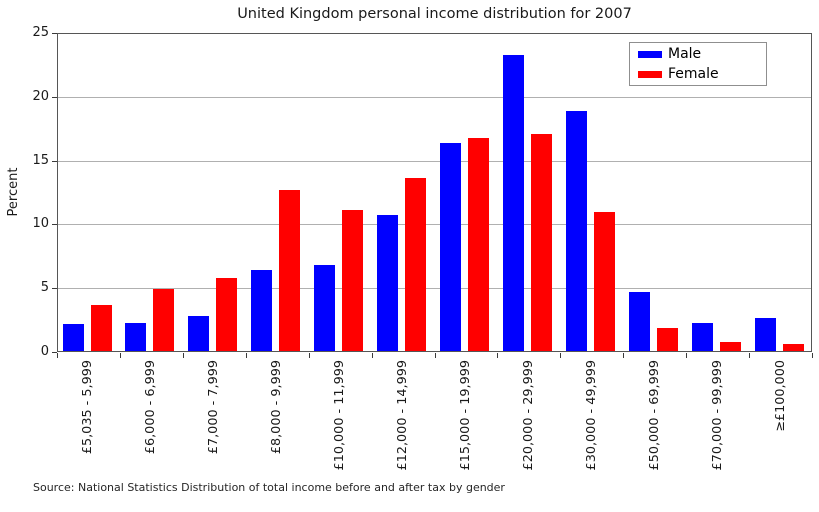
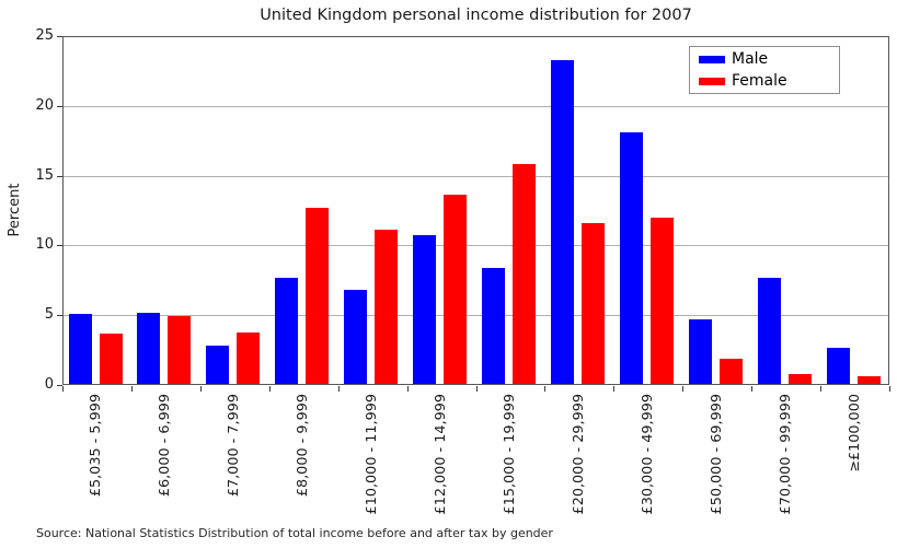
Male/£5,035 - 5,999: 2.2 -> 5.1
Male/£6,000 - 6,999: 2.3 -> 5.2
Female/£7,000 - 7,999: 5.8 -> 3.8
Male/£8,000 - 9,999: 6.4 -> 7.7
Male/£15,000 - 19,999: 16.4 -> 8.4
Female/£15,000 - 19,999: 16.8 -> 15.8
Female/£20,000 - 29,999: 17.1 -> 11.6
Male/£30,000 - 49,999: 18.9 -> 18.1
Female/£30,000 - 49,999: 11.0 -> 12.0
Male/£70,000 - 99,999: 2.3 -> 7.7
